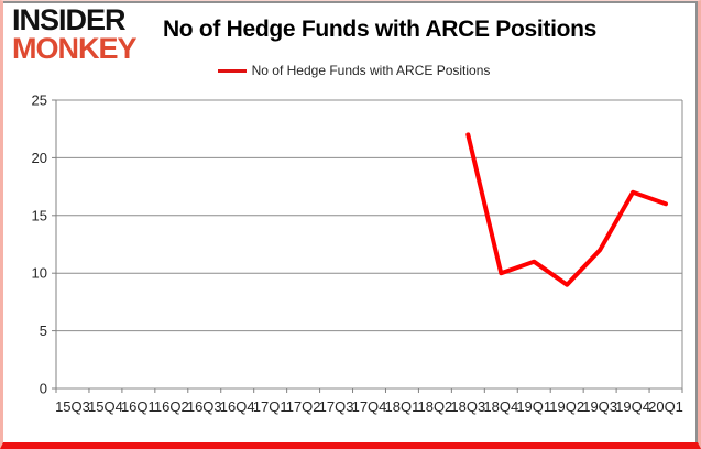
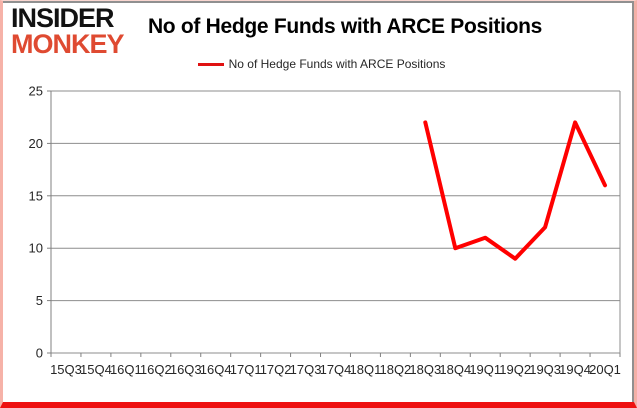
19Q4: 17 -> 22
